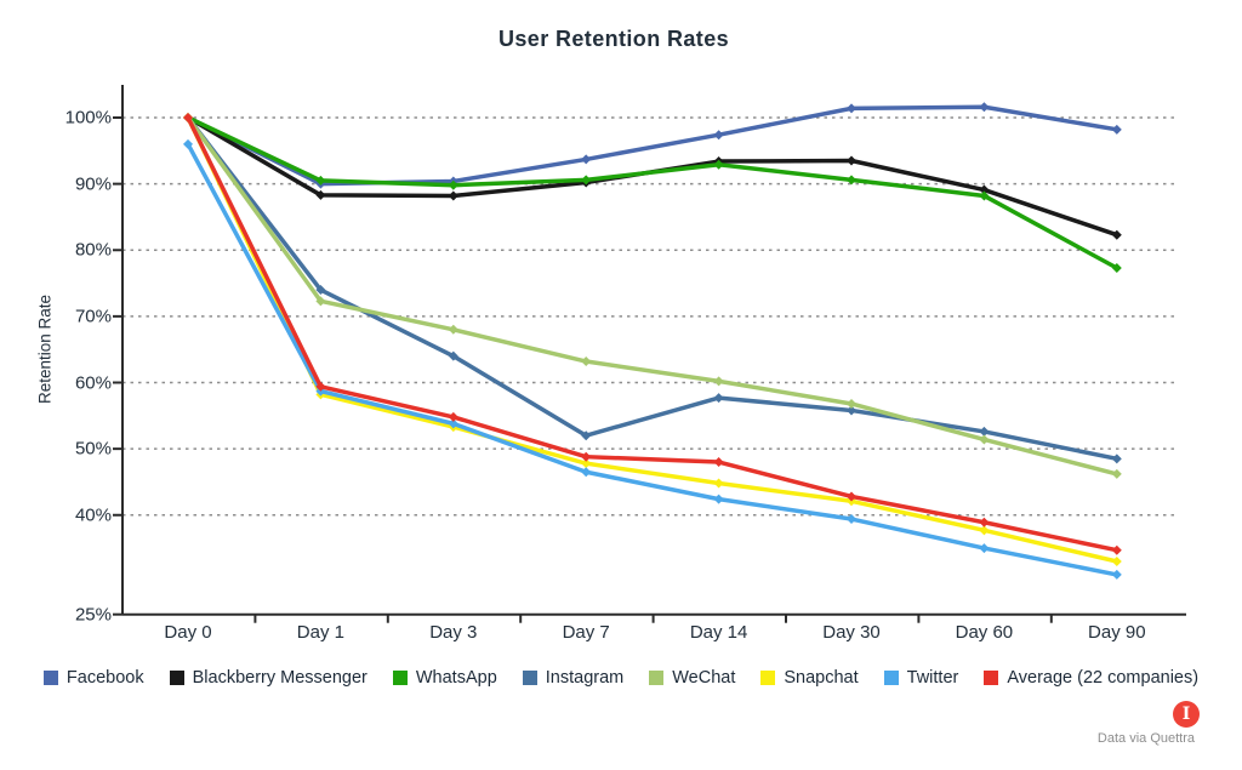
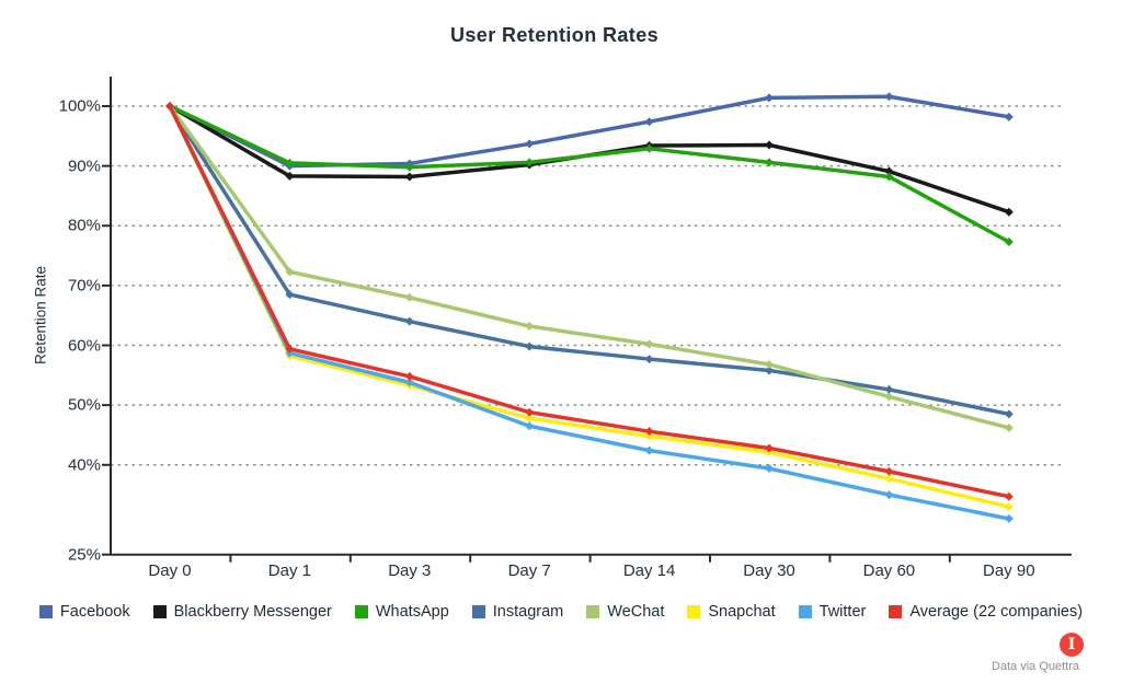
Twitter/Day 0: 96% -> 100%
Instagram/Day 1: 74% -> 68%
Instagram/Day 7: 52% -> 60%
Average (22 companies)/Day 14: 48% -> 46%
